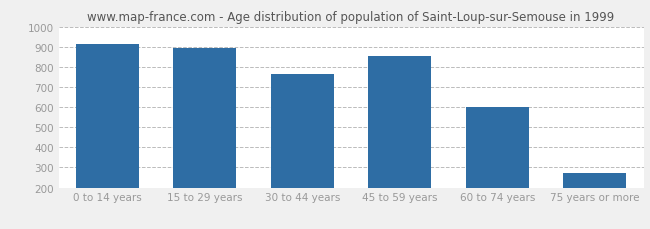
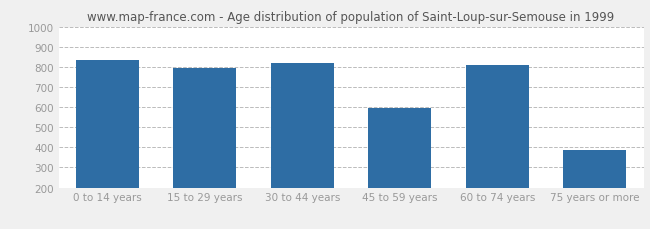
0 to 14 years: 912 -> 835
15 to 29 years: 893 -> 795
30 to 44 years: 762 -> 820
45 to 59 years: 852 -> 595
60 to 74 years: 601 -> 810
75 years or more: 272 -> 385
